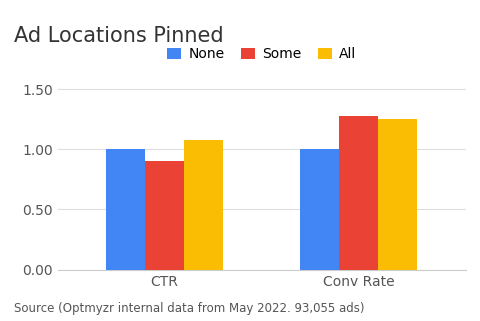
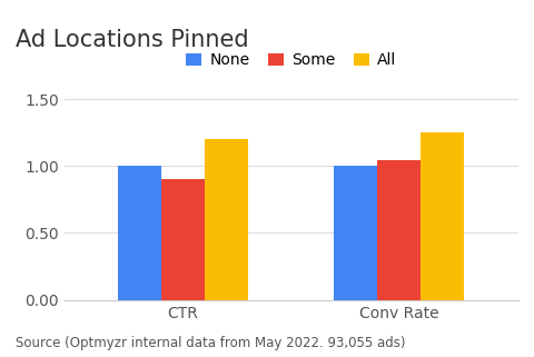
All/CTR: 1.08 -> 1.20
Some/Conv Rate: 1.28 -> 1.04
